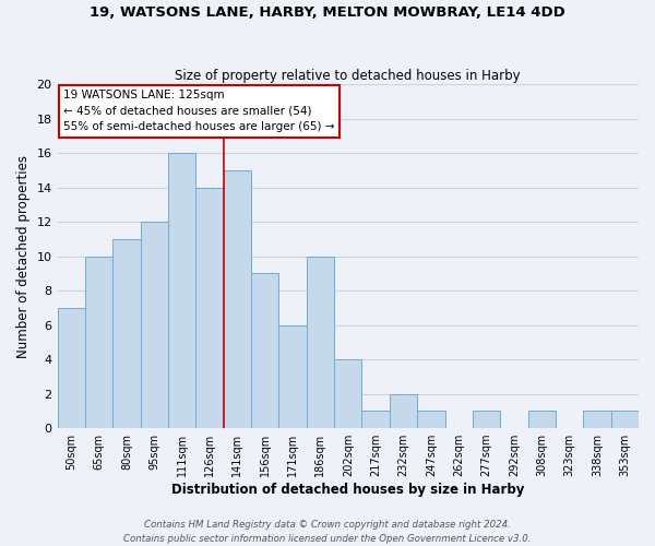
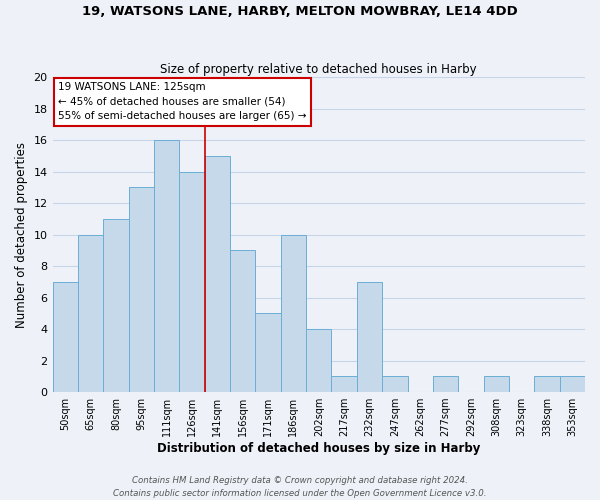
95sqm: 12 -> 13
171sqm: 6 -> 5
232sqm: 2 -> 7
